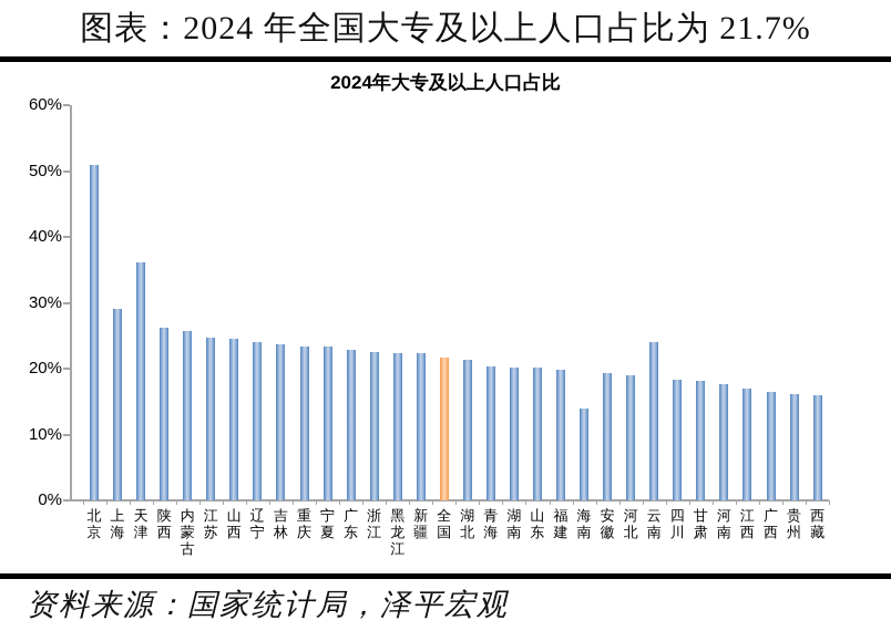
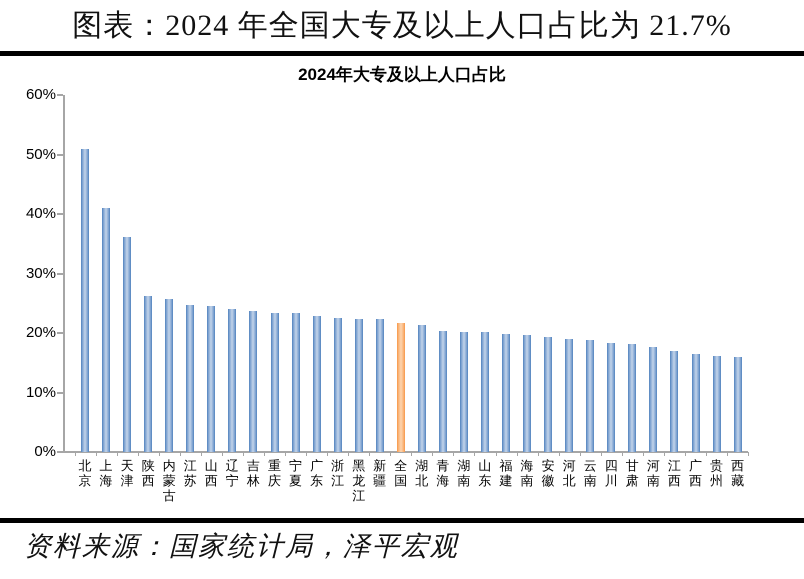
上海: 29% -> 41%
海南: 14% -> 20%
云南: 24% -> 19%
